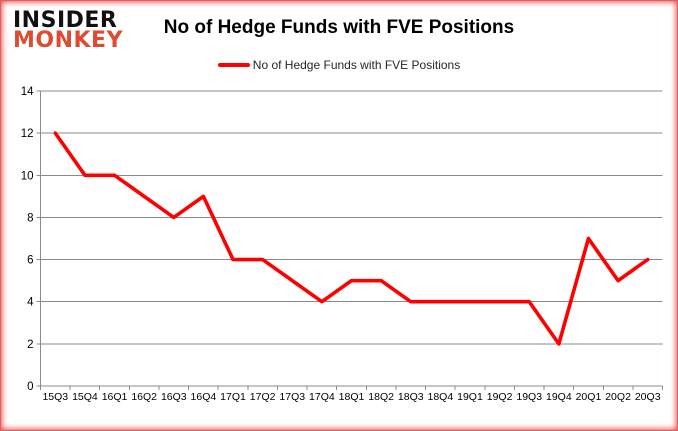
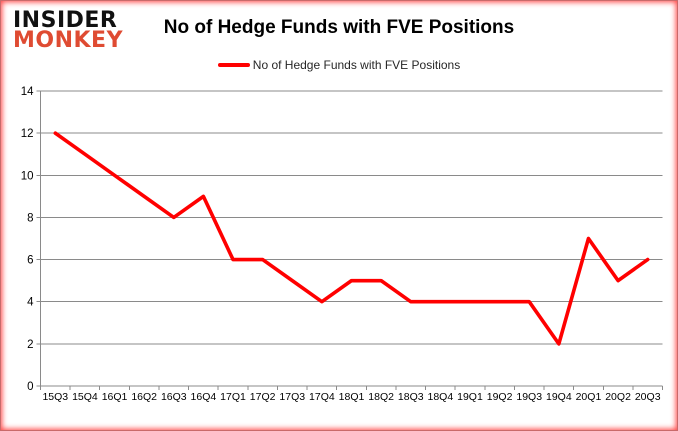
15Q4: 10 -> 11
